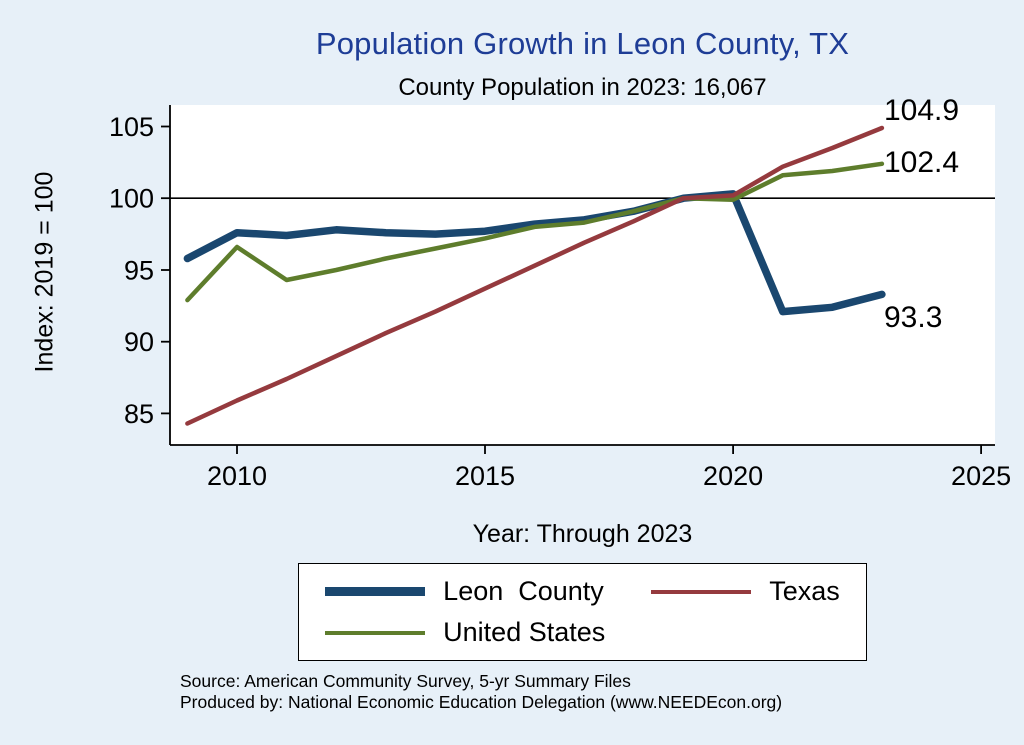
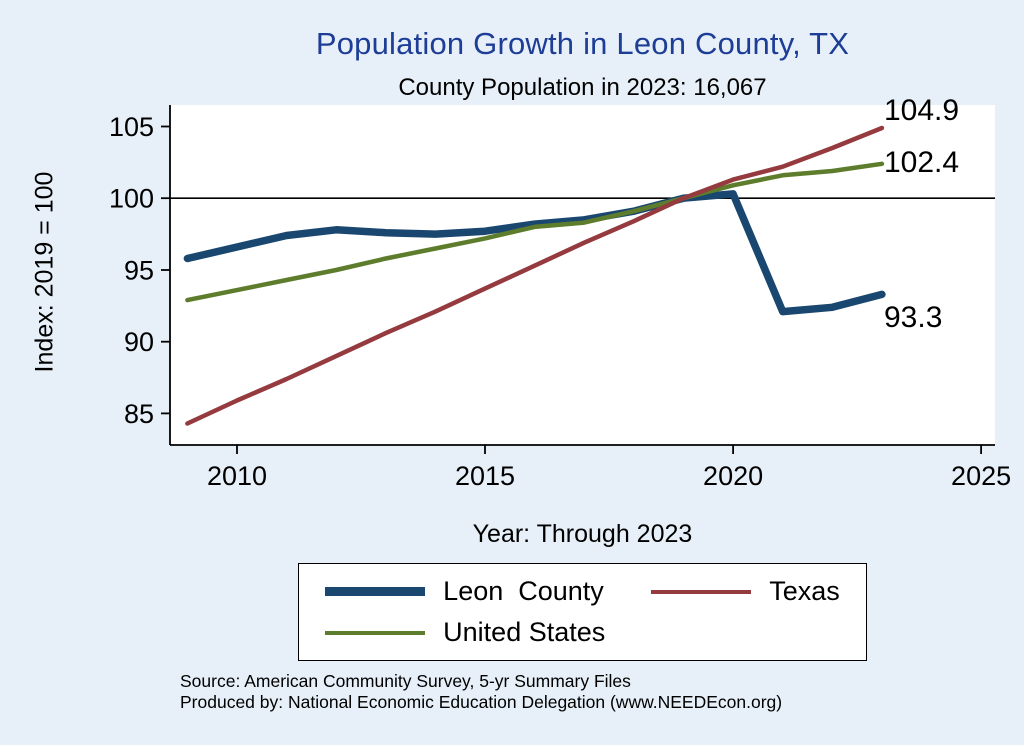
Leon County/2010: 97.6 -> 96.6
United States/2010: 96.6 -> 93.6
United States/2020: 99.9 -> 100.9
Texas/2020: 100.2 -> 101.3
